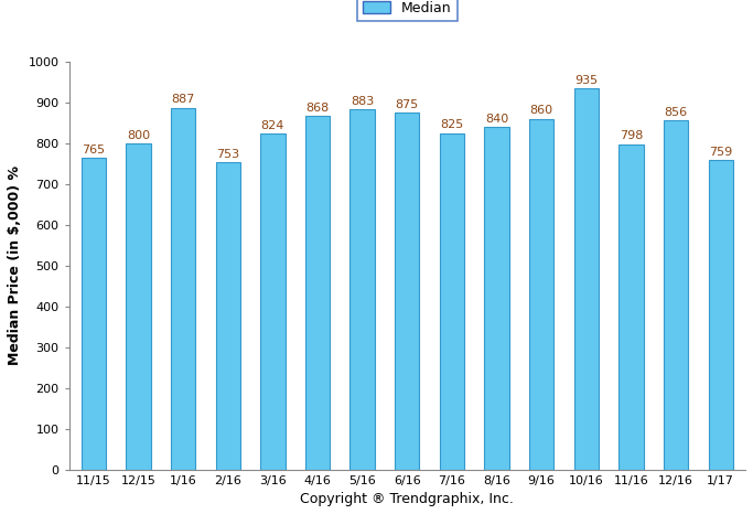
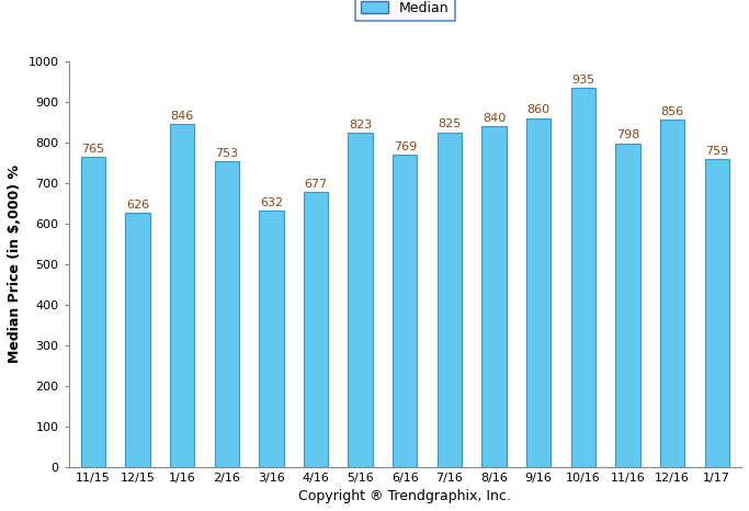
12/15: 800 -> 626
1/16: 887 -> 846
3/16: 824 -> 632
4/16: 868 -> 677
5/16: 883 -> 823
6/16: 875 -> 769
